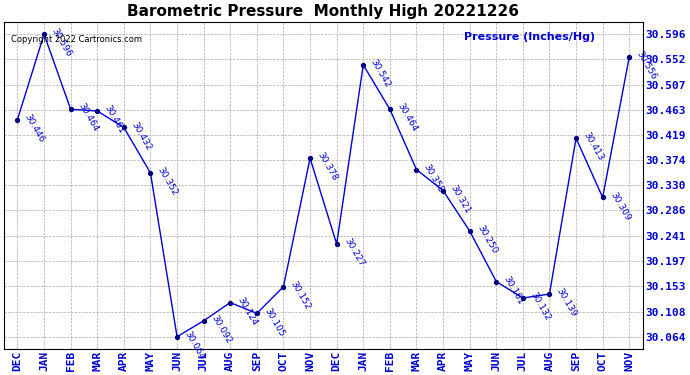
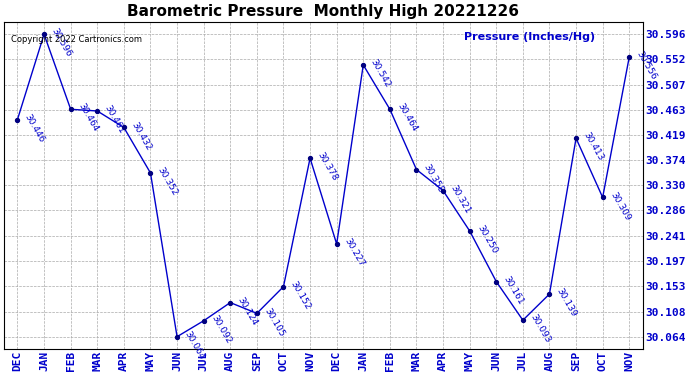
JUL: 30.132 -> 30.093
